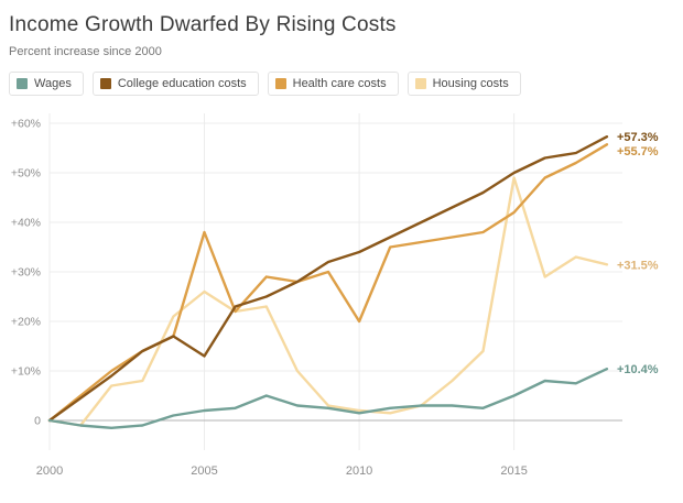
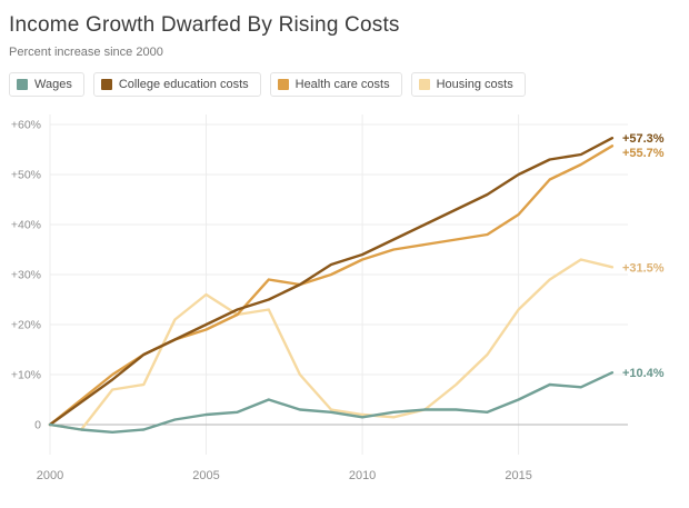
College education costs/2005: 13% -> 20%
Health care costs/2005: 38% -> 19%
Health care costs/2010: 20% -> 33%
Housing costs/2015: 49% -> 23%
